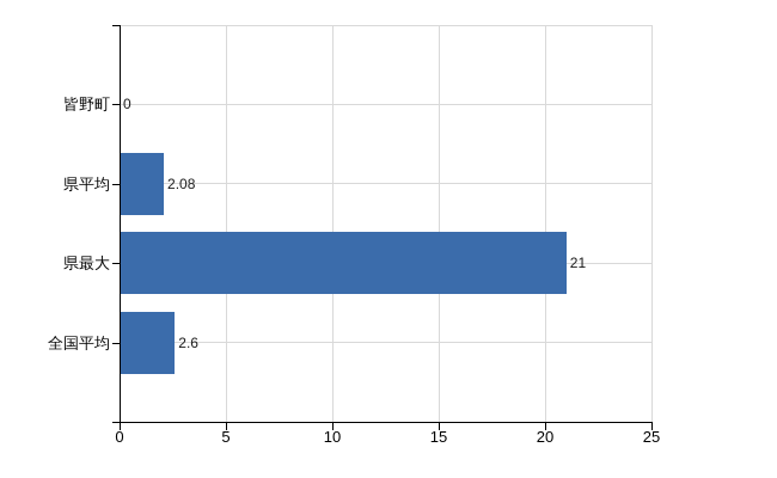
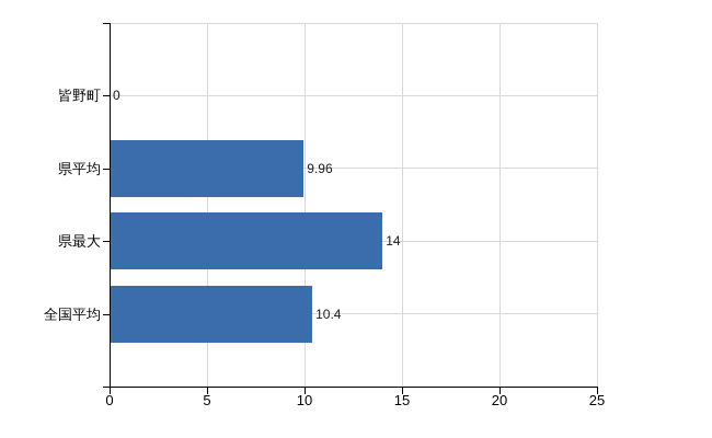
県平均: 2.08 -> 9.96
県最大: 21 -> 14
全国平均: 2.6 -> 10.4
